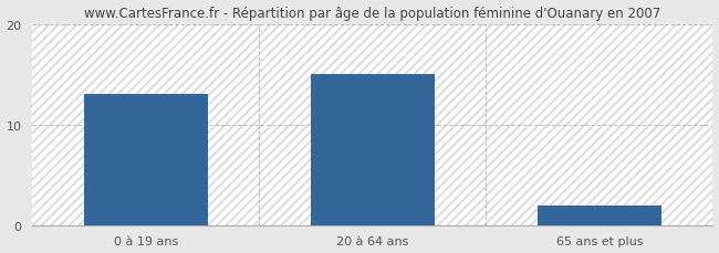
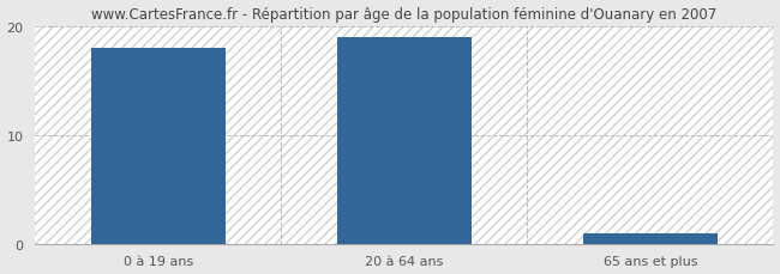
0 à 19 ans: 13 -> 18
20 à 64 ans: 15 -> 19
65 ans et plus: 2 -> 1
